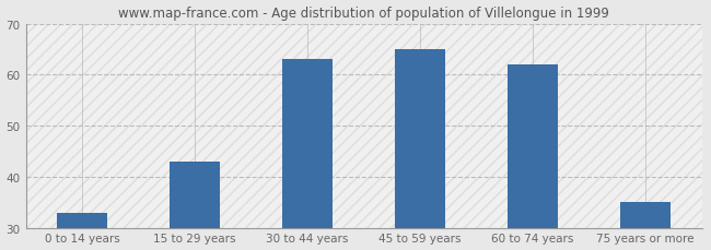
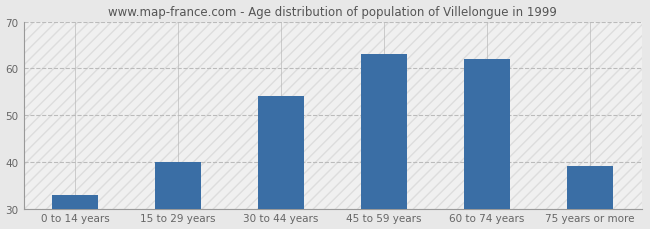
15 to 29 years: 43 -> 40
30 to 44 years: 63 -> 54
45 to 59 years: 65 -> 63
75 years or more: 35 -> 39
